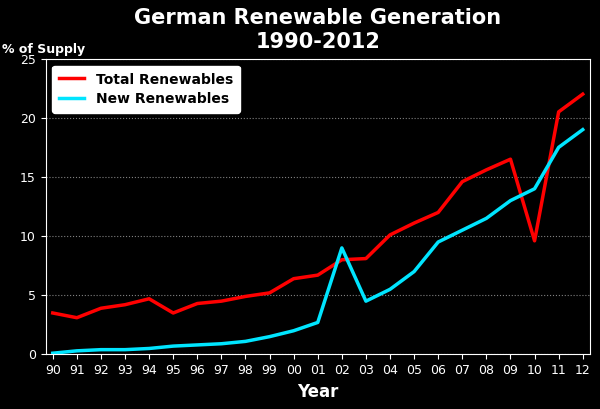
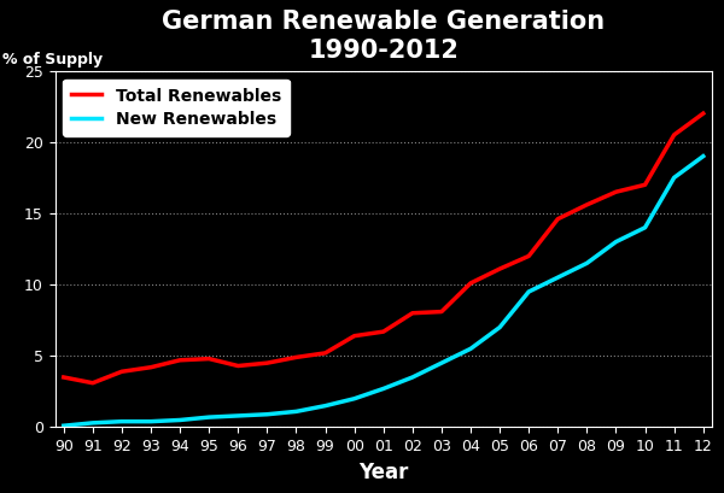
Total Renewables/95: 3.5 -> 4.8
New Renewables/02: 9.0 -> 3.5
Total Renewables/10: 9.6 -> 17.0
